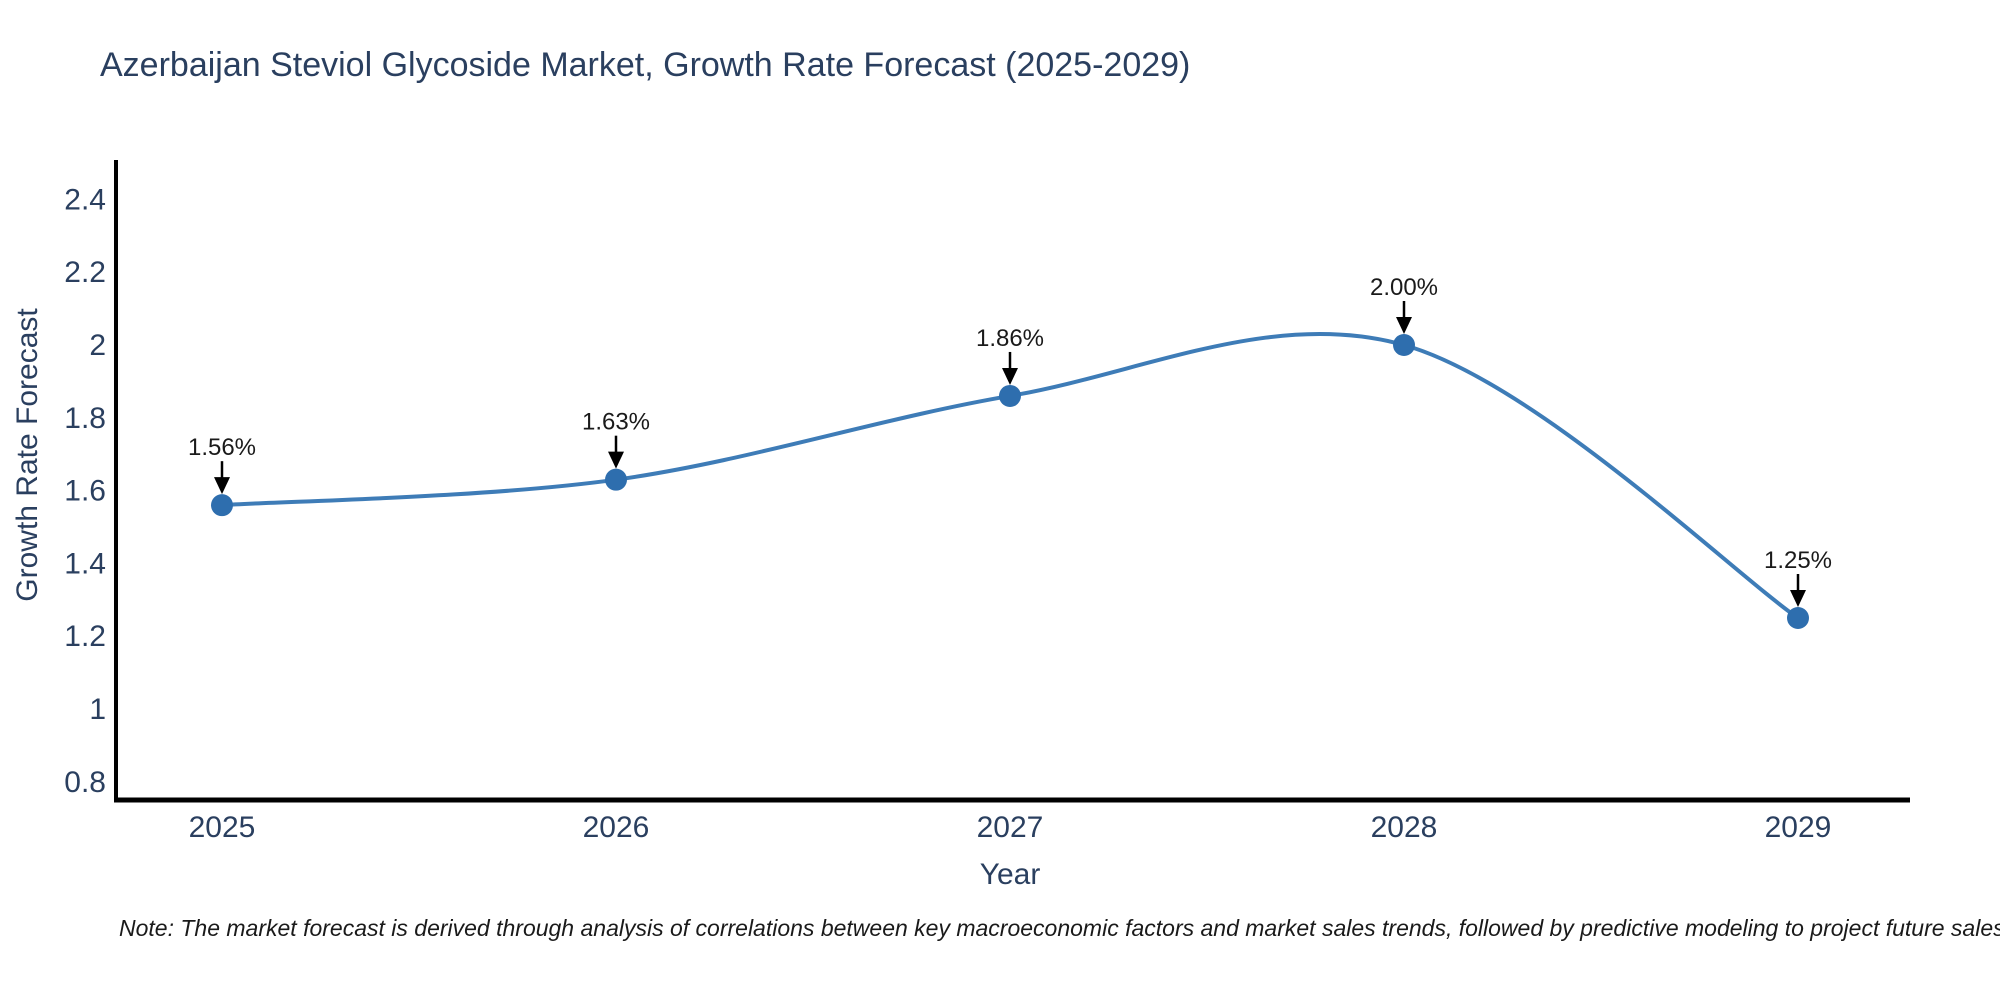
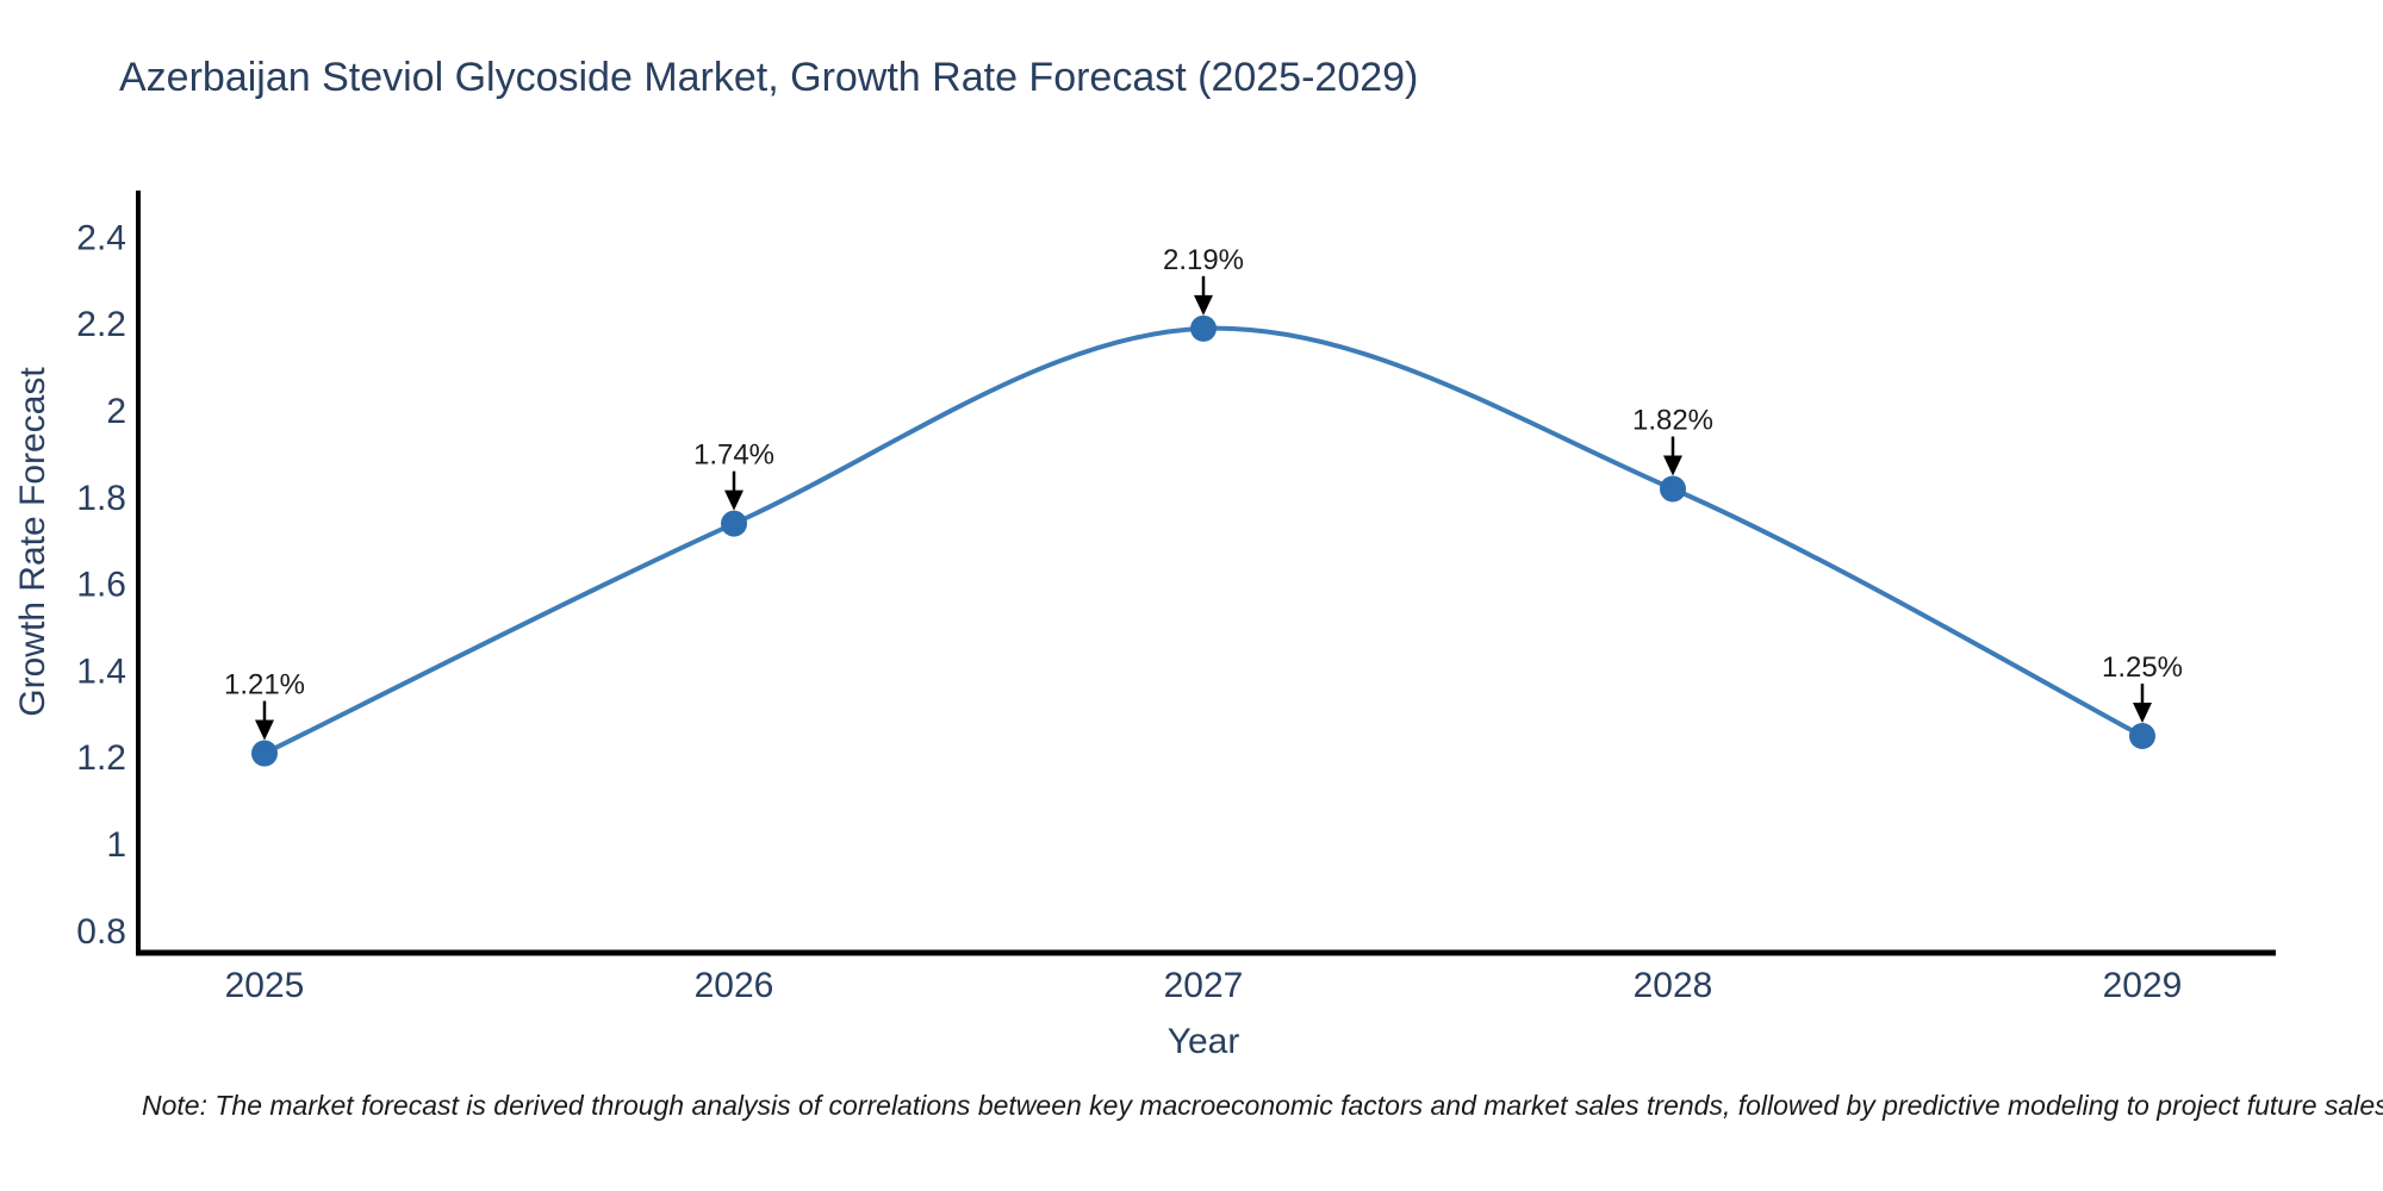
2025: 1.56% -> 1.21%
2026: 1.63% -> 1.74%
2027: 1.86% -> 2.19%
2028: 2.00% -> 1.82%
